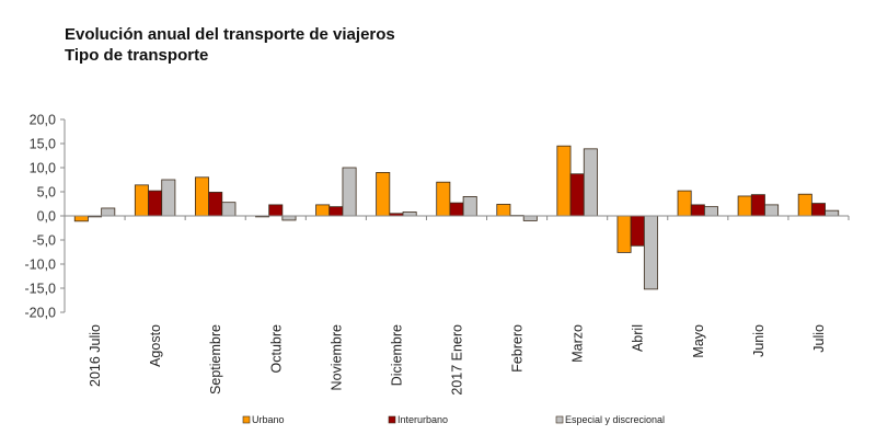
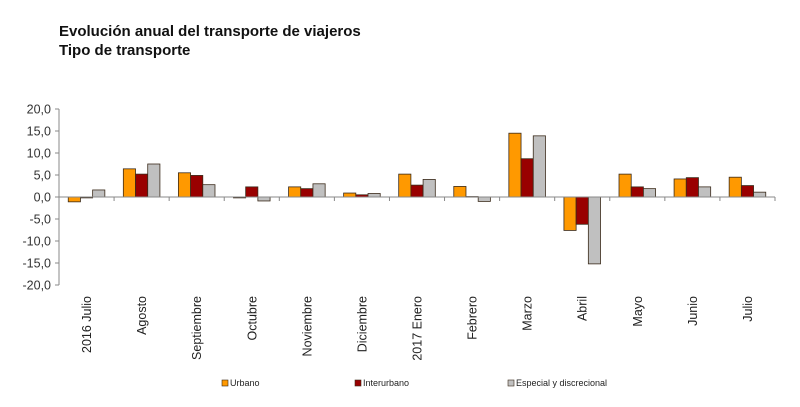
Urbano/Septiembre: 8 -> 6
Especial y discrecional/Noviembre: 10 -> 3
Urbano/Diciembre: 9 -> 1
Urbano/2017 Enero: 7 -> 5
